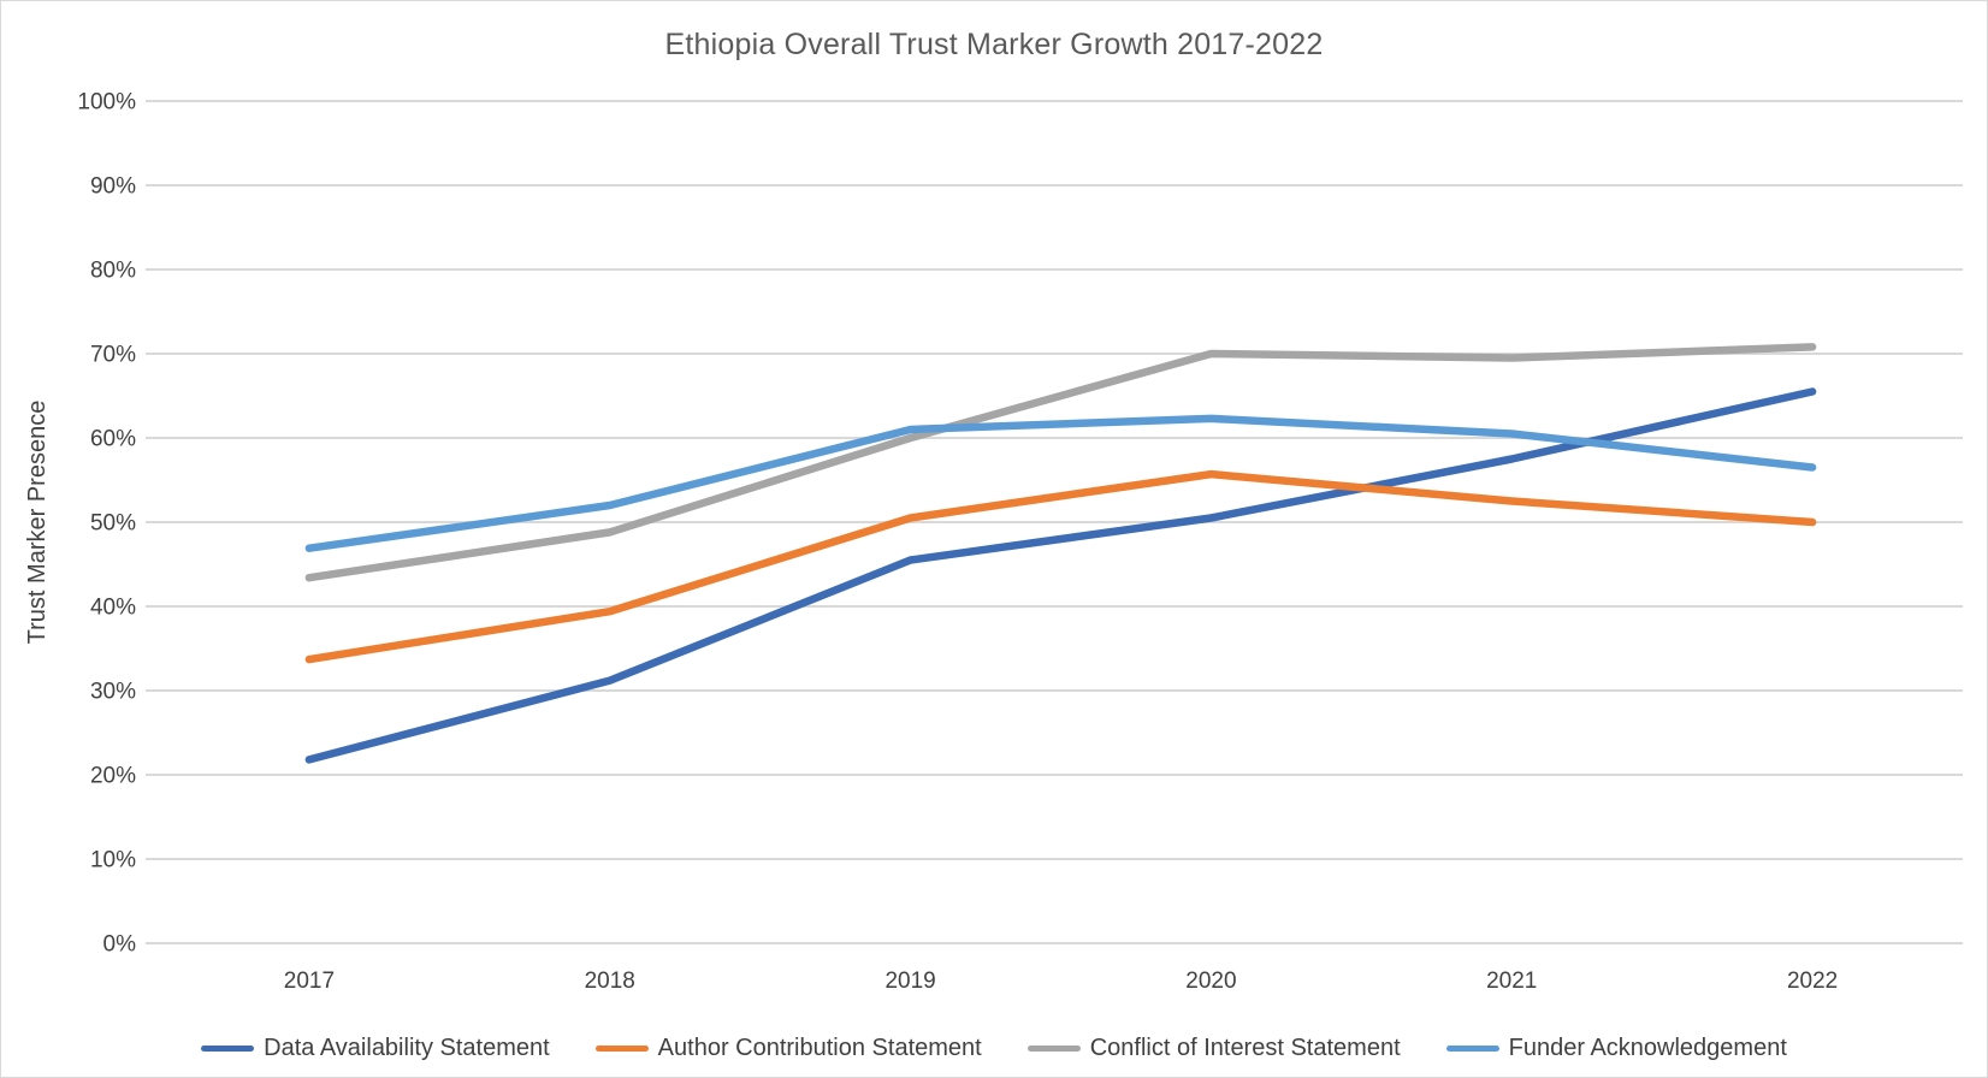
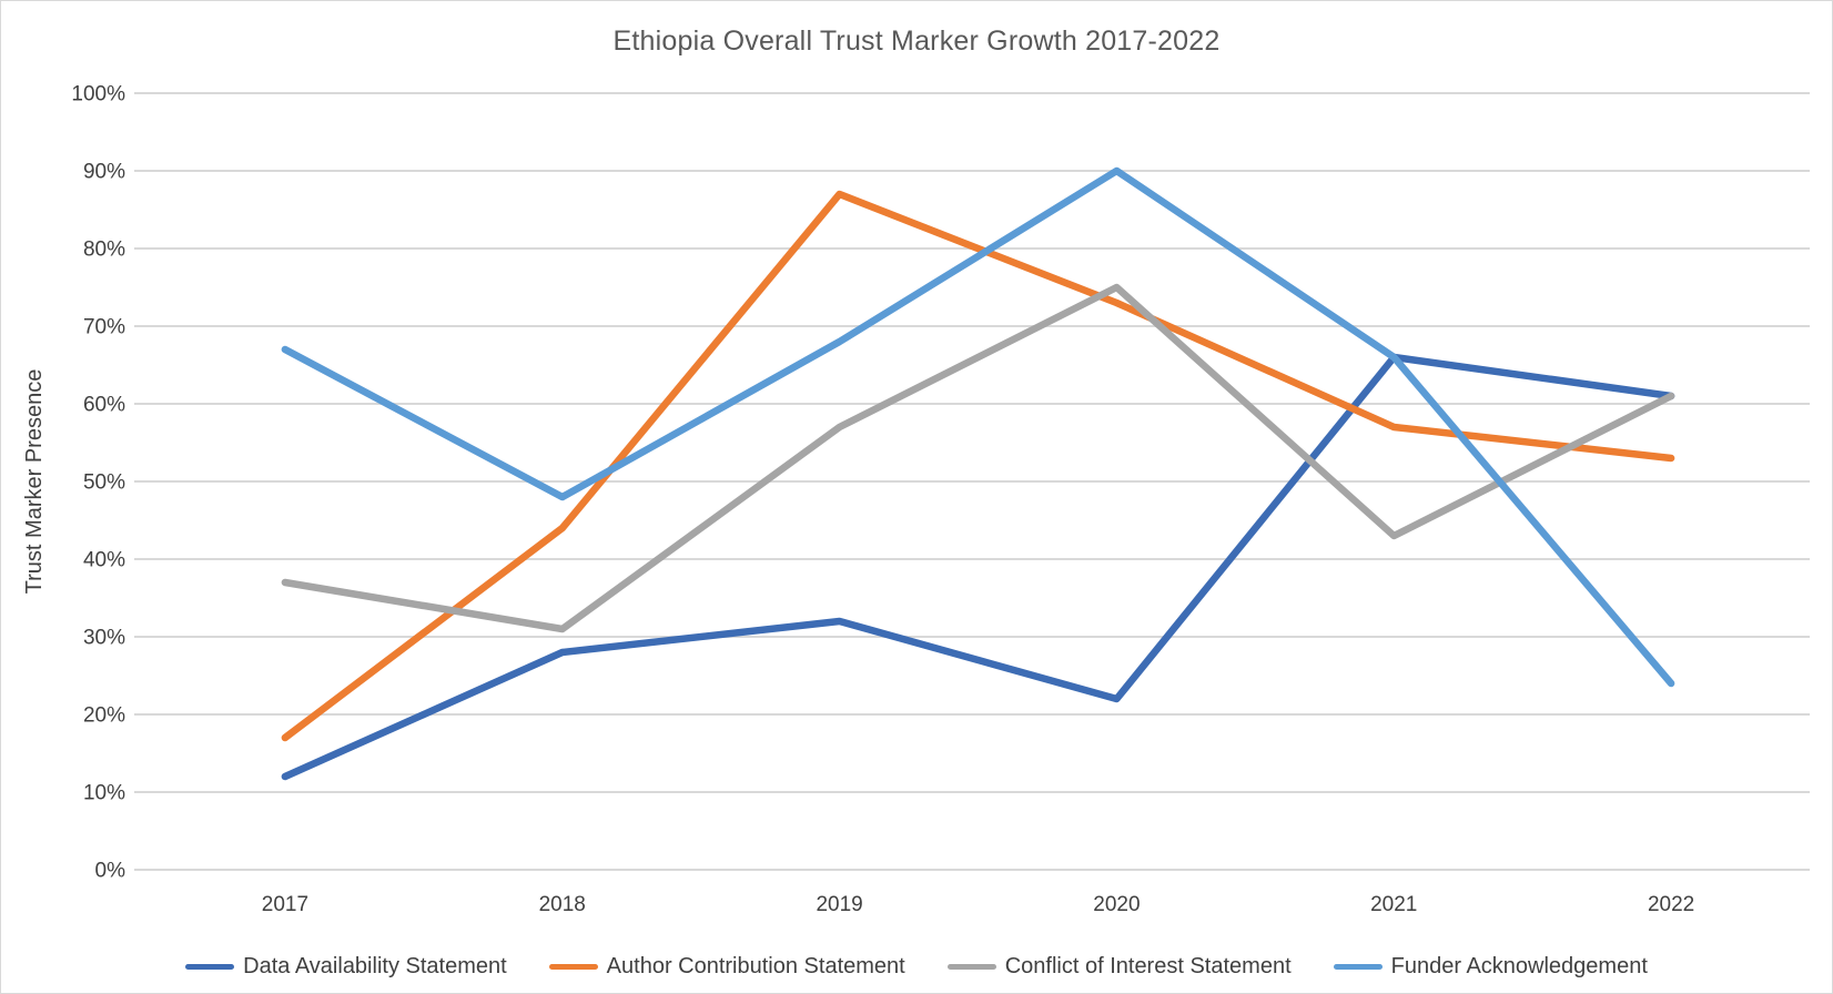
Data Availability Statement/2017: 22% -> 12%
Author Contribution Statement/2017: 34% -> 17%
Conflict of Interest Statement/2017: 43% -> 37%
Funder Acknowledgement/2017: 47% -> 67%
Data Availability Statement/2018: 31% -> 28%
Author Contribution Statement/2018: 39% -> 44%
Conflict of Interest Statement/2018: 49% -> 31%
Funder Acknowledgement/2018: 52% -> 48%
Data Availability Statement/2019: 46% -> 32%
Author Contribution Statement/2019: 50% -> 87%
Conflict of Interest Statement/2019: 60% -> 57%
Funder Acknowledgement/2019: 61% -> 68%
Data Availability Statement/2020: 50% -> 22%
Author Contribution Statement/2020: 56% -> 73%
Conflict of Interest Statement/2020: 70% -> 75%
Funder Acknowledgement/2020: 62% -> 90%
Data Availability Statement/2021: 58% -> 66%
Author Contribution Statement/2021: 52% -> 57%
Conflict of Interest Statement/2021: 70% -> 43%
Funder Acknowledgement/2021: 60% -> 66%
Data Availability Statement/2022: 66% -> 61%
Author Contribution Statement/2022: 50% -> 53%
Conflict of Interest Statement/2022: 71% -> 61%
Funder Acknowledgement/2022: 56% -> 24%
